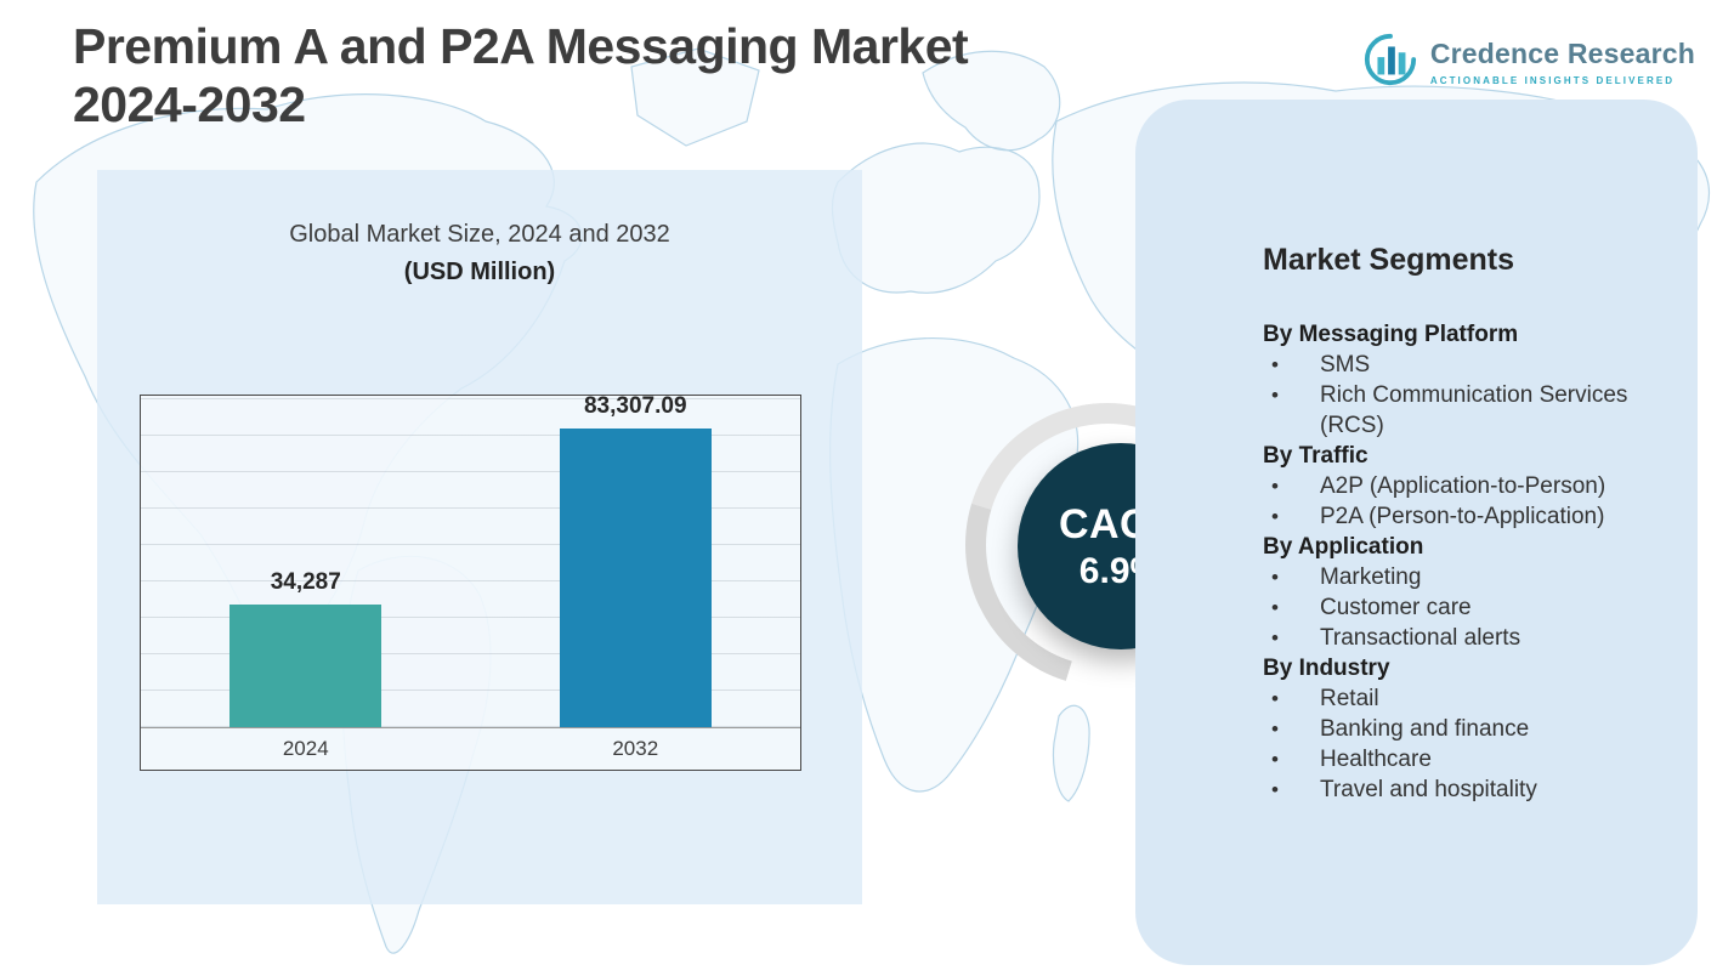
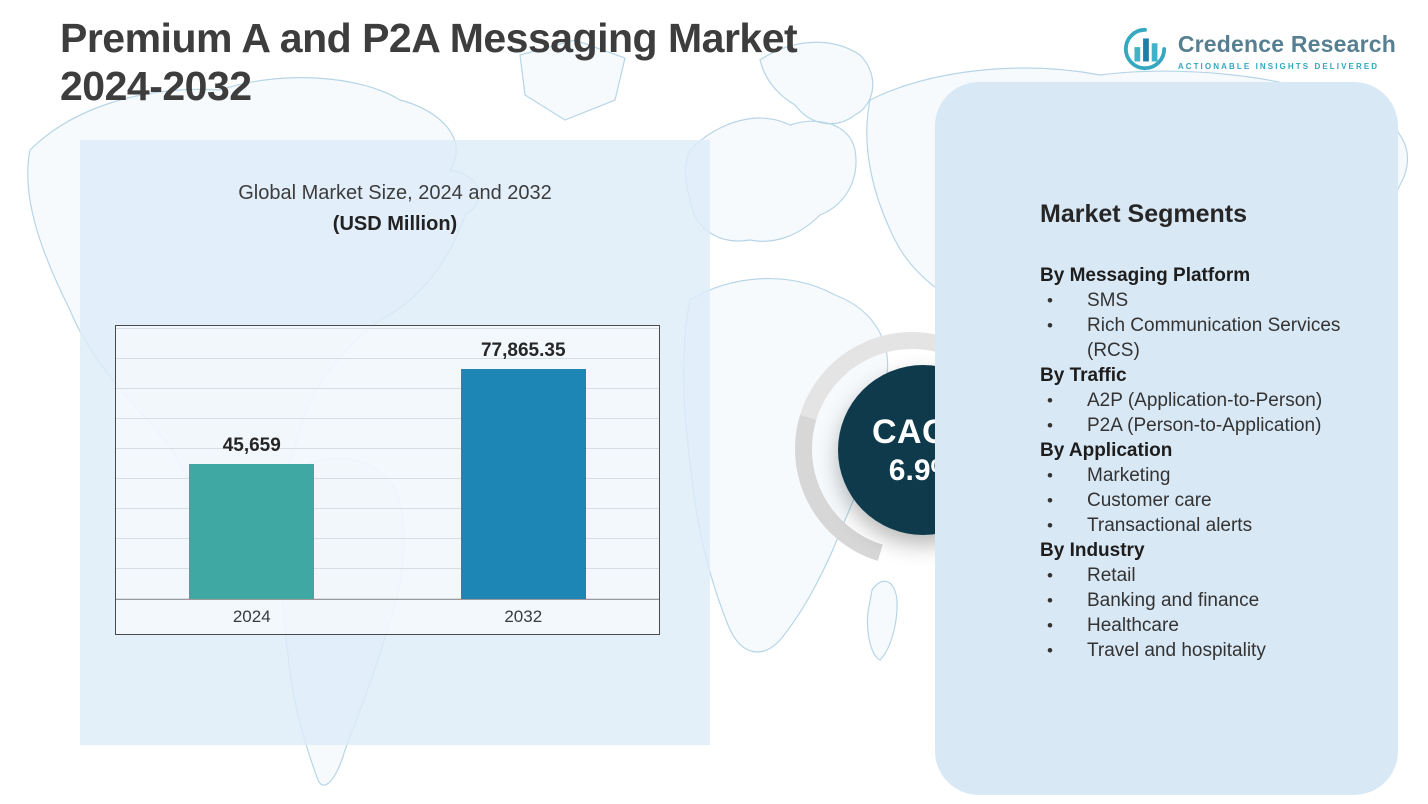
2024: 34,287 -> 45,659
2032: 83,307.09 -> 77,865.35
